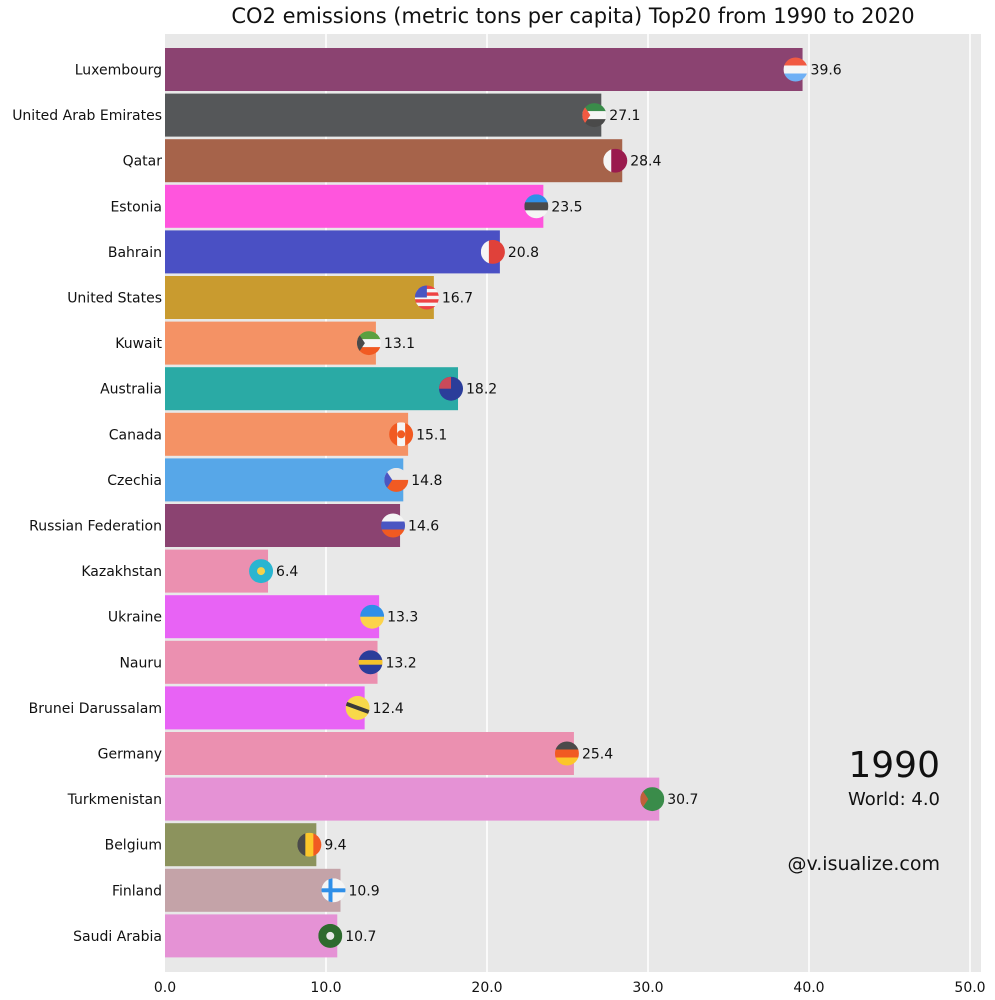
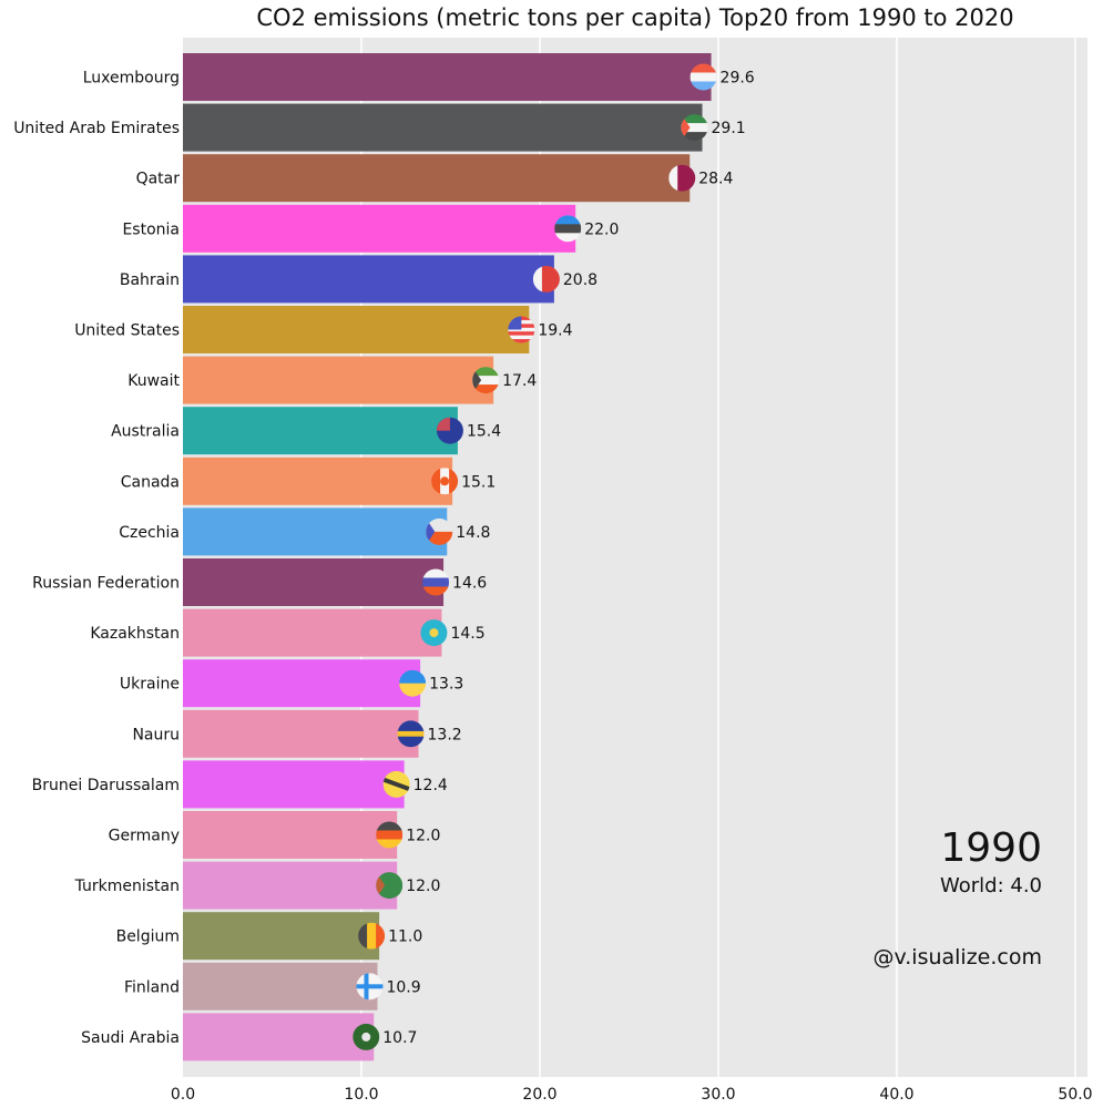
Luxembourg: 39.6 -> 29.6
United Arab Emirates: 27.1 -> 29.1
Estonia: 23.5 -> 22.0
United States: 16.7 -> 19.4
Kuwait: 13.1 -> 17.4
Australia: 18.2 -> 15.4
Kazakhstan: 6.4 -> 14.5
Germany: 25.4 -> 12.0
Turkmenistan: 30.7 -> 12.0
Belgium: 9.4 -> 11.0
